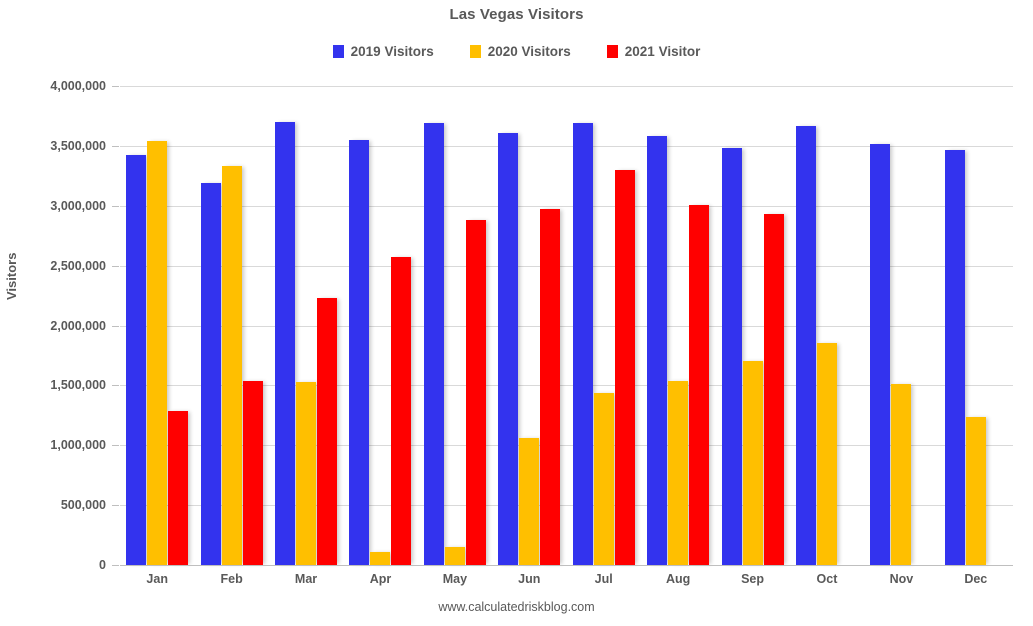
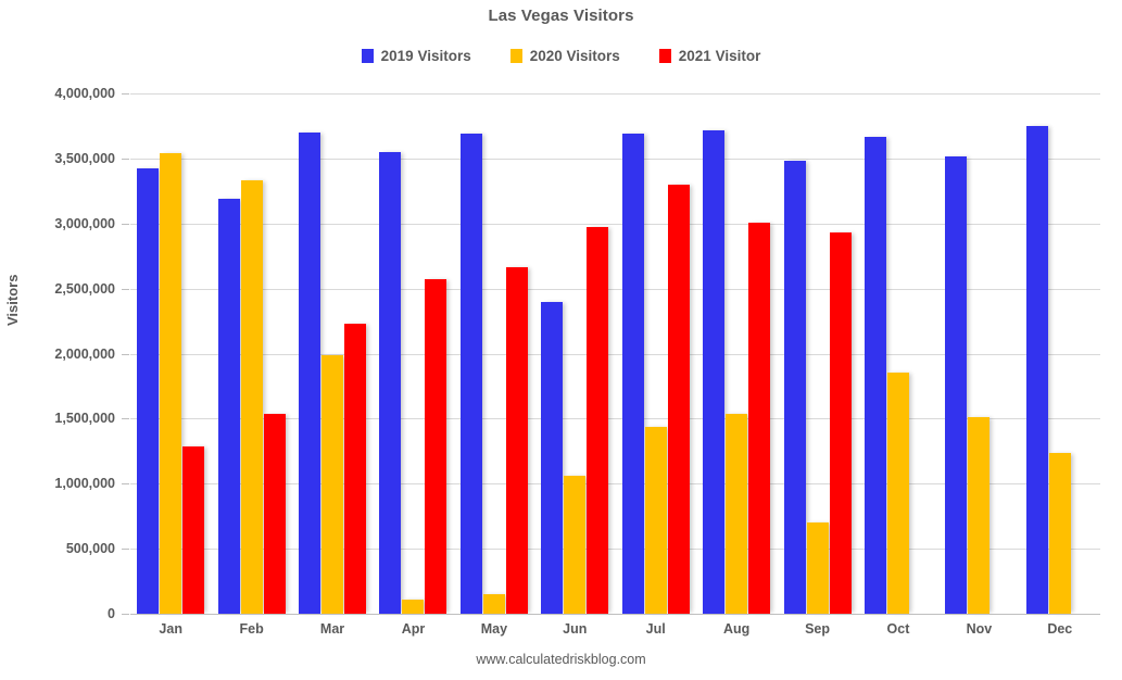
2020 Visitors/Mar: 1520000 -> 1990000
2021 Visitor/May: 2880000 -> 2660000
2019 Visitors/Jun: 3600000 -> 2400000
2019 Visitors/Aug: 3580000 -> 3720000
2020 Visitors/Sep: 1700000 -> 700000
2019 Visitors/Dec: 3460000 -> 3750000
